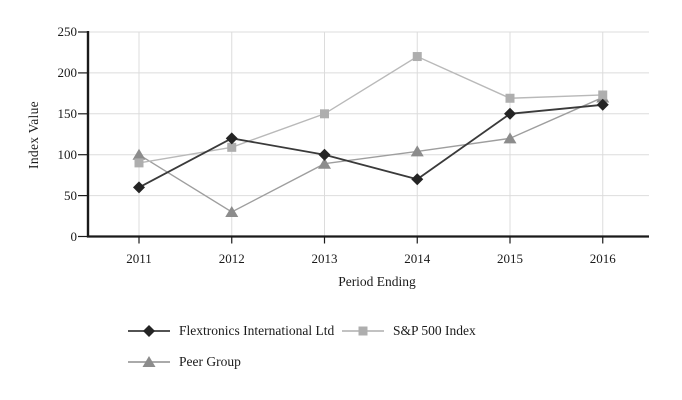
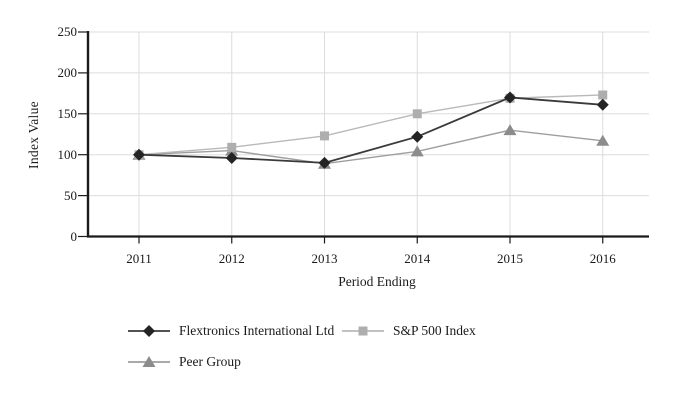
Flextronics International Ltd/2011: 60 -> 100
S&P 500 Index/2011: 90 -> 100
Flextronics International Ltd/2012: 120 -> 100
Peer Group/2012: 30 -> 100
Flextronics International Ltd/2013: 100 -> 90
S&P 500 Index/2013: 150 -> 120
Flextronics International Ltd/2014: 70 -> 120
S&P 500 Index/2014: 220 -> 150
Flextronics International Ltd/2015: 150 -> 170
Peer Group/2015: 120 -> 130
Peer Group/2016: 170 -> 120
